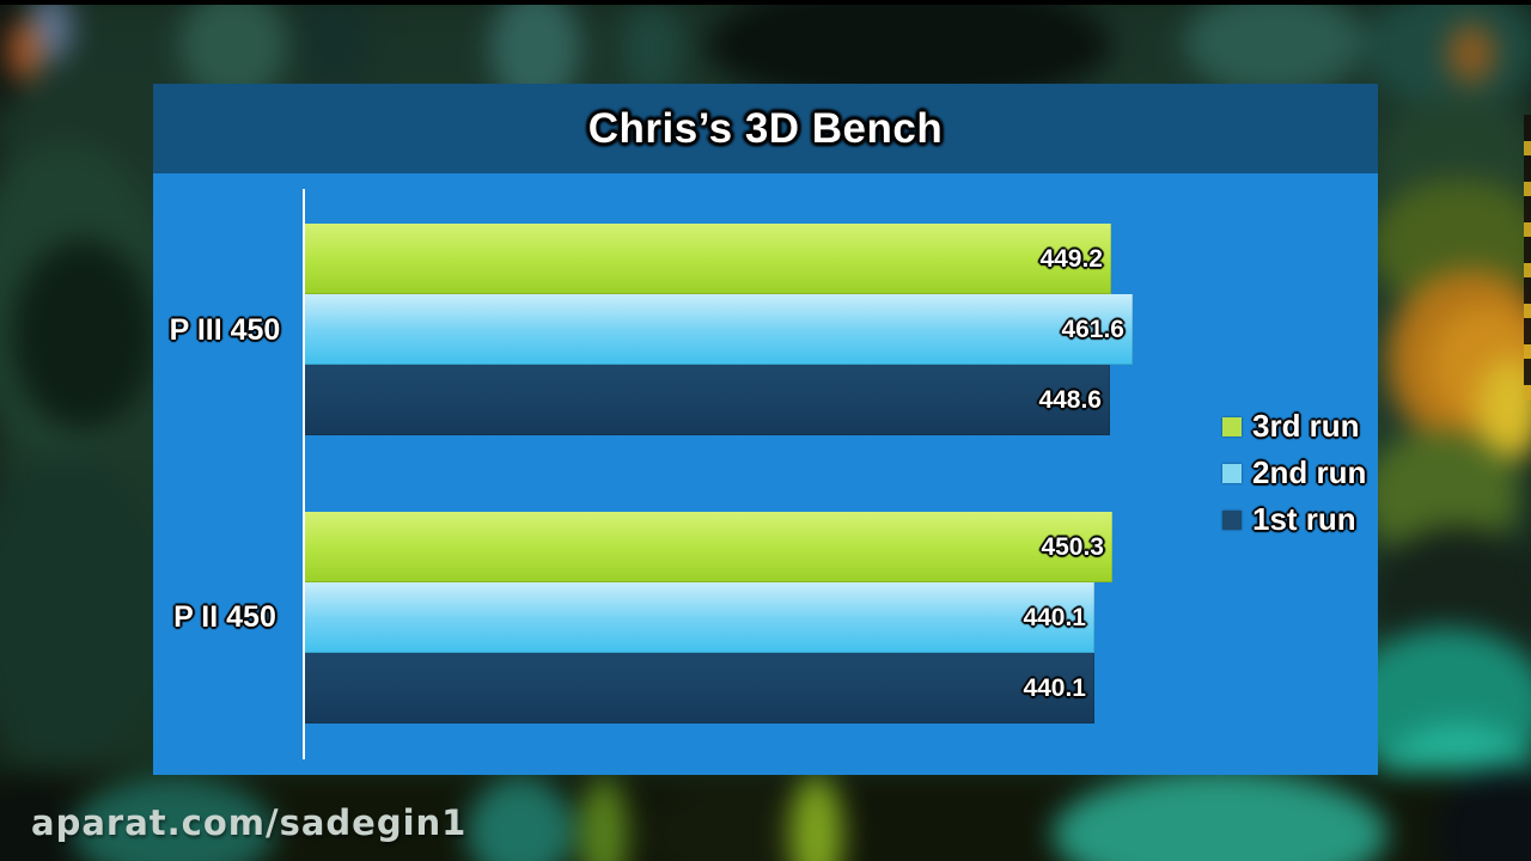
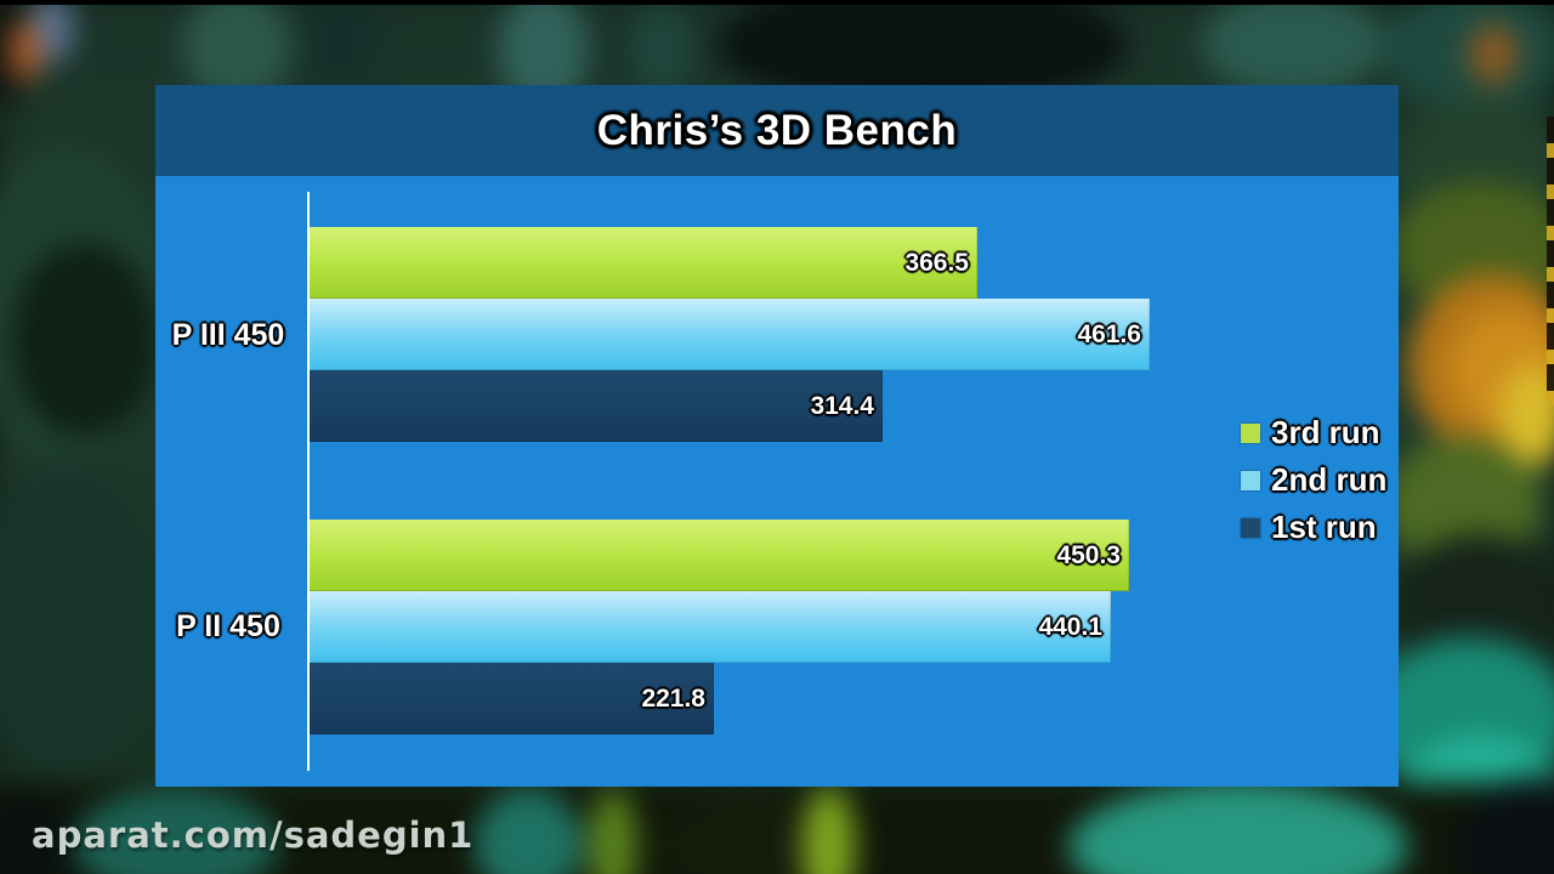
3rd run/P III 450: 449.2 -> 366.5
1st run/P III 450: 448.6 -> 314.4
1st run/P II 450: 440.1 -> 221.8
